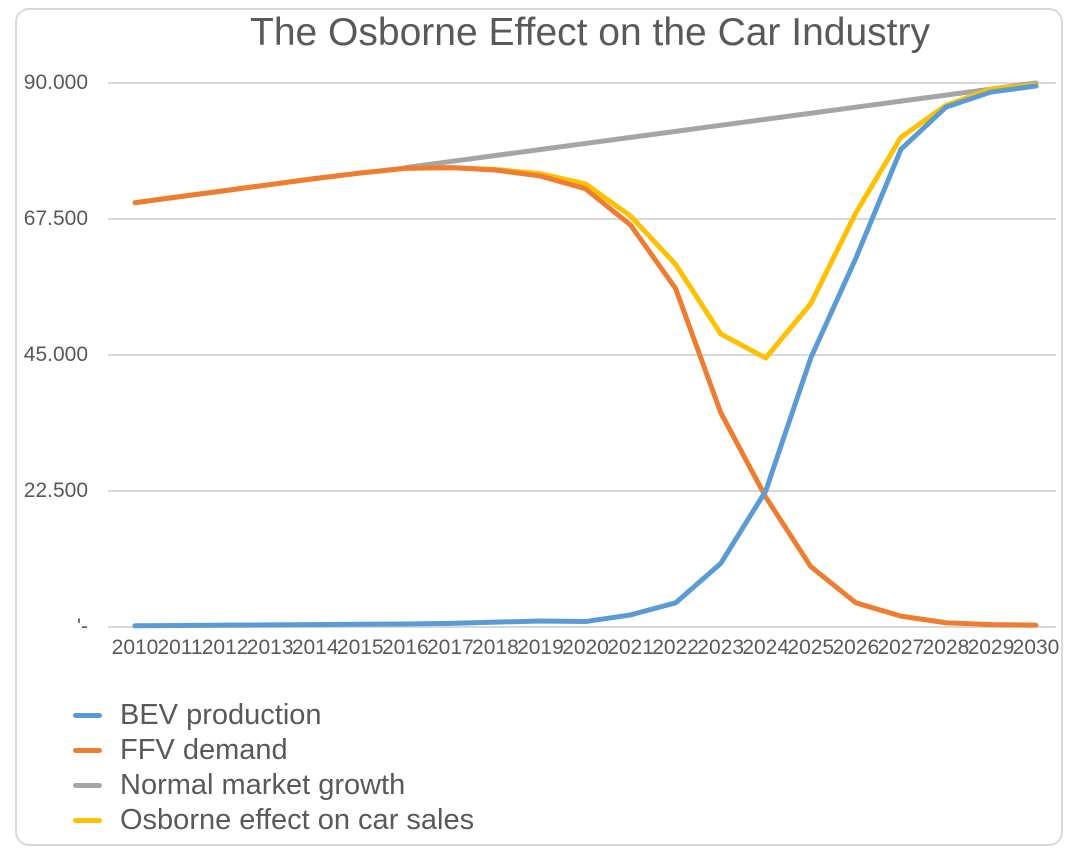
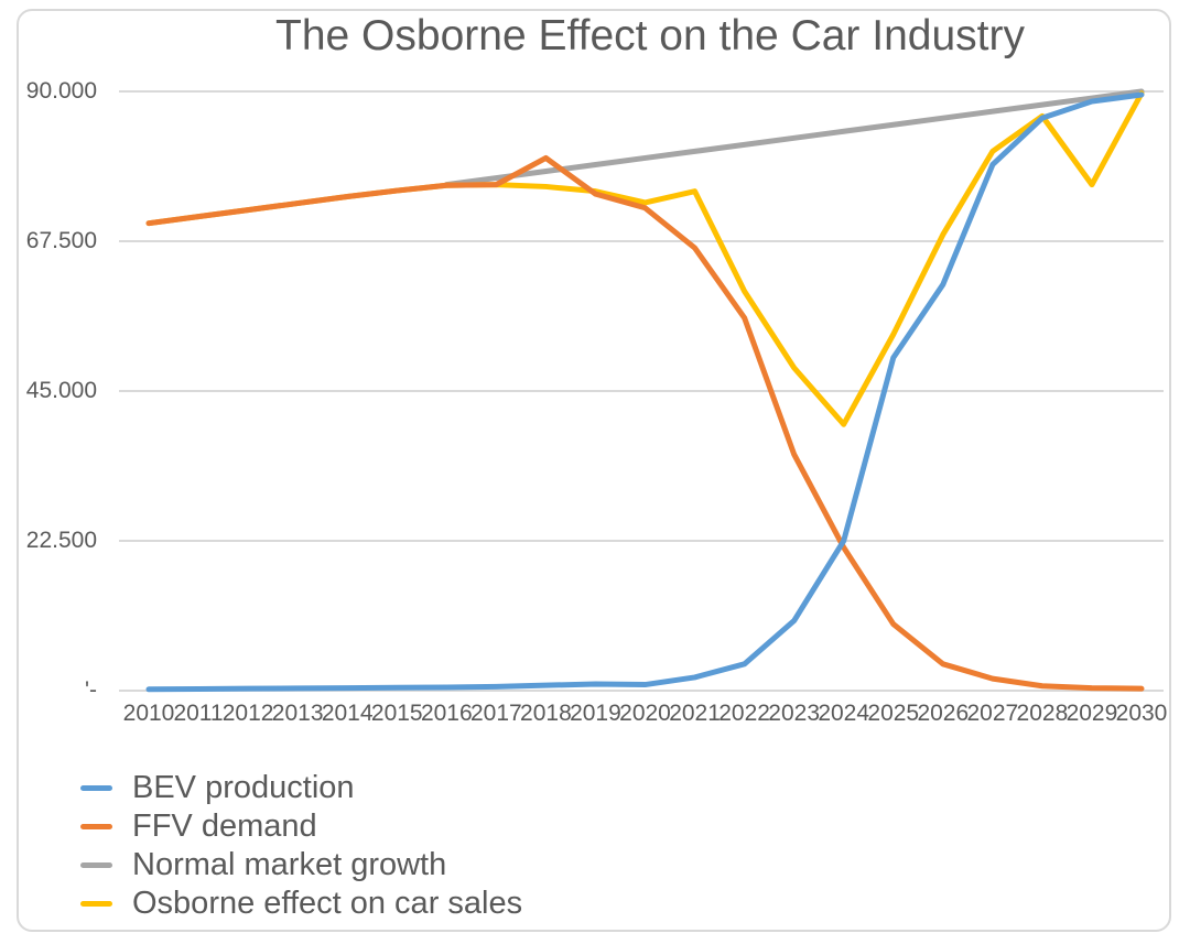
FFV demand/2018: 76000 -> 80000
Osborne effect on car sales/2021: 68000 -> 75000
Osborne effect on car sales/2024: 44000 -> 40000
BEV production/2025: 44000 -> 50000
Osborne effect on car sales/2029: 89000 -> 76000
